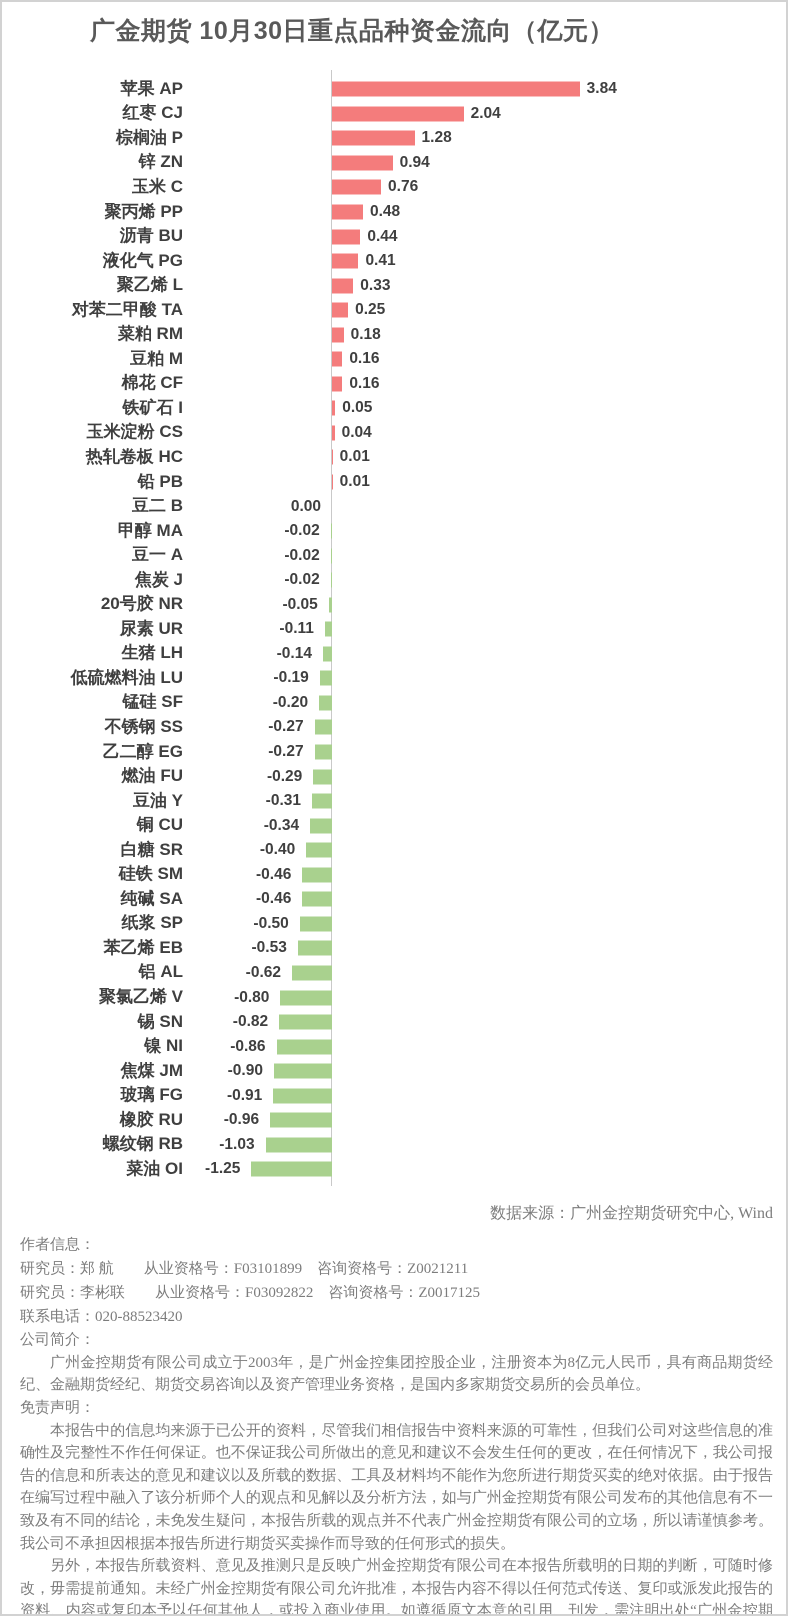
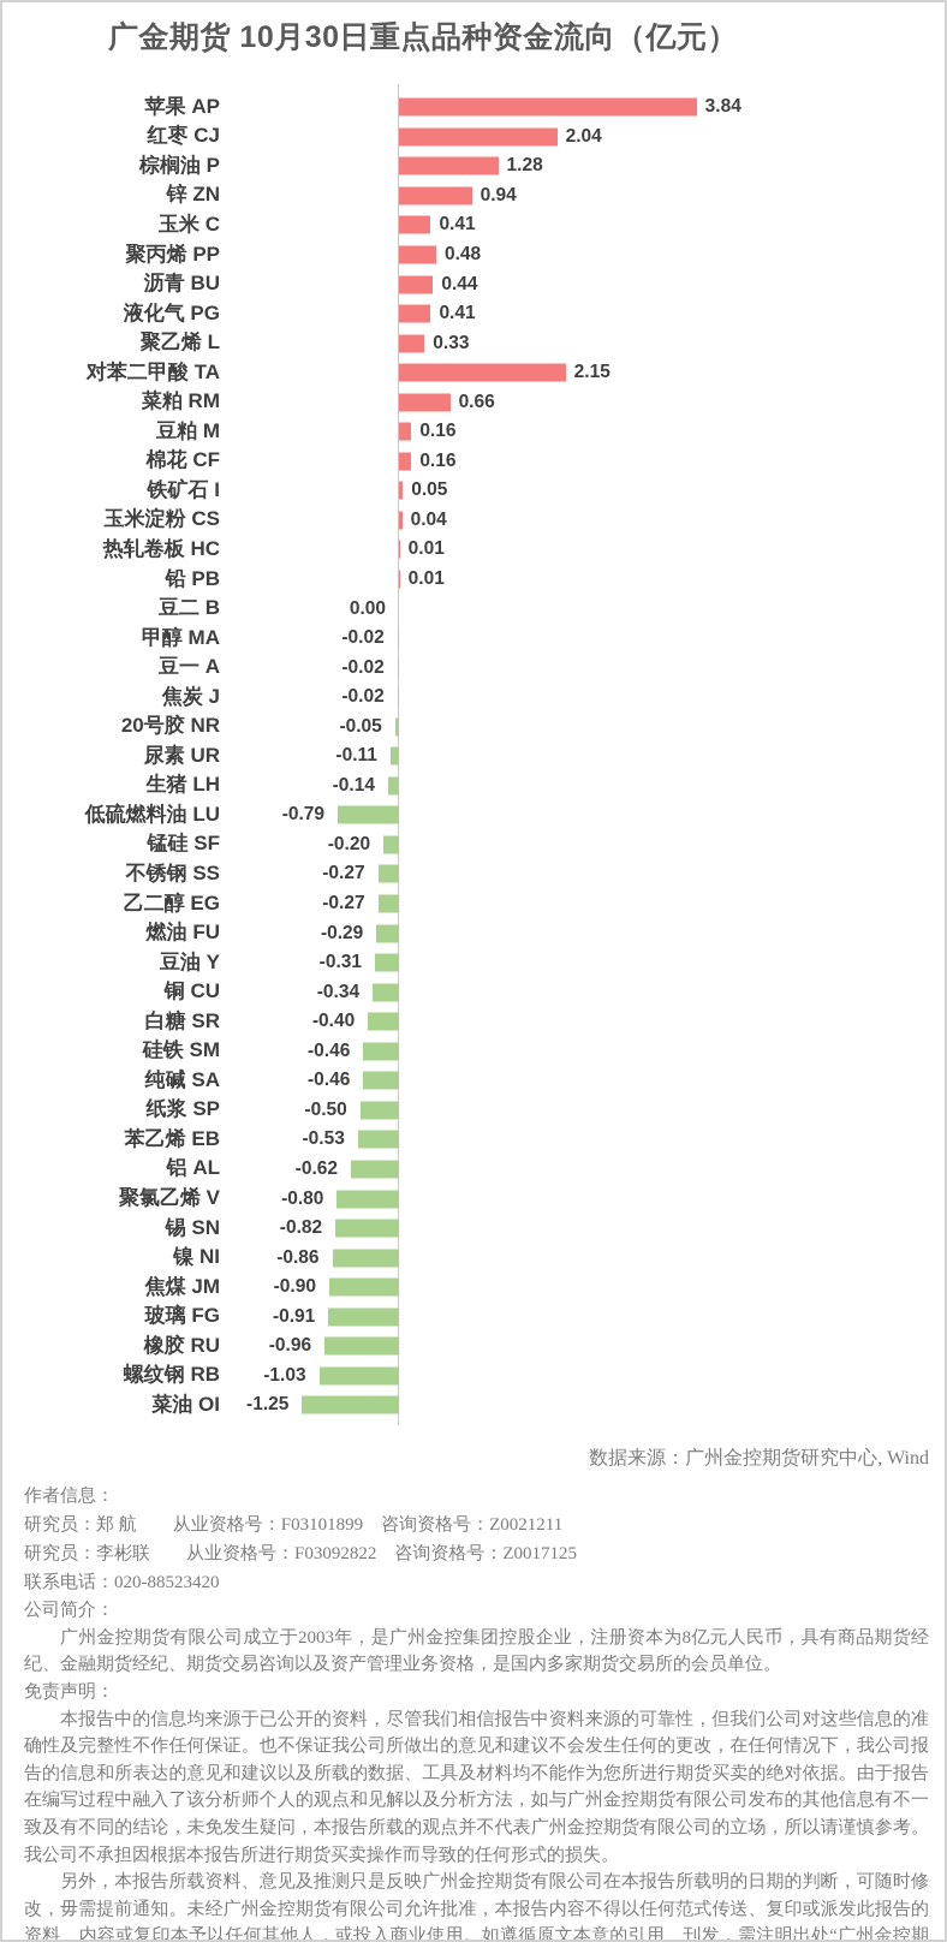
玉米 C: 0.76 -> 0.41
对苯二甲酸 TA: 0.25 -> 2.15
菜粕 RM: 0.18 -> 0.66
低硫燃料油 LU: -0.19 -> -0.79
